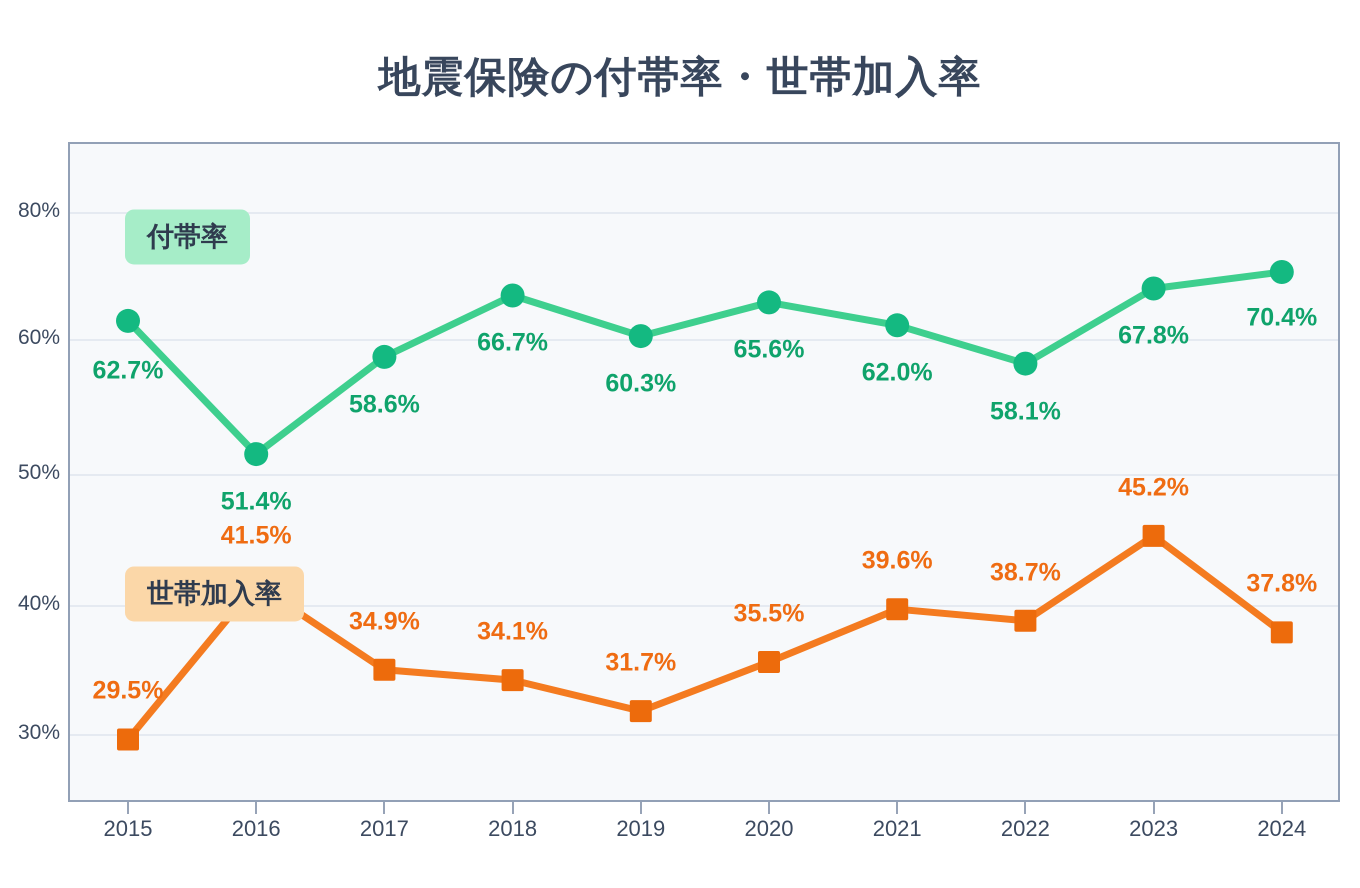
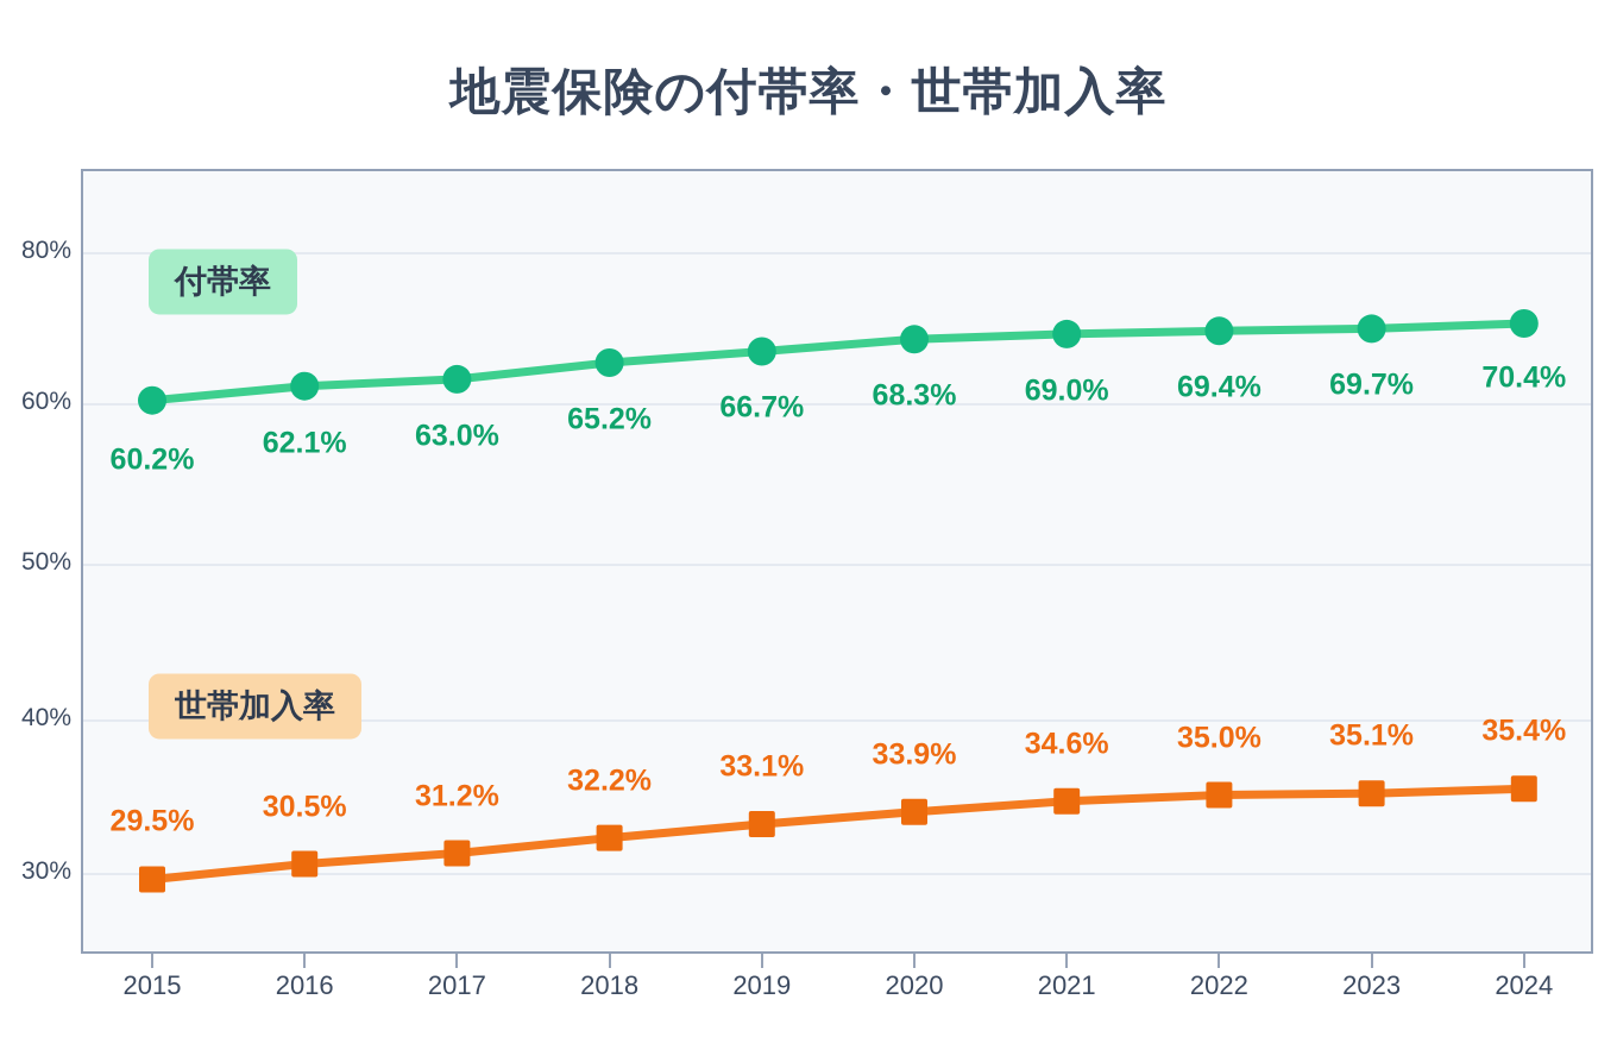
付帯率/2015: 62.7% -> 60.2%
付帯率/2016: 51.4% -> 62.1%
世帯加入率/2016: 41.5% -> 30.5%
付帯率/2017: 58.6% -> 63.0%
世帯加入率/2017: 34.9% -> 31.2%
付帯率/2018: 66.7% -> 65.2%
世帯加入率/2018: 34.1% -> 32.2%
付帯率/2019: 60.3% -> 66.7%
世帯加入率/2019: 31.7% -> 33.1%
付帯率/2020: 65.6% -> 68.3%
世帯加入率/2020: 35.5% -> 33.9%
付帯率/2021: 62.0% -> 69.0%
世帯加入率/2021: 39.6% -> 34.6%
付帯率/2022: 58.1% -> 69.4%
世帯加入率/2022: 38.7% -> 35.0%
付帯率/2023: 67.8% -> 69.7%
世帯加入率/2023: 45.2% -> 35.1%
世帯加入率/2024: 37.8% -> 35.4%
